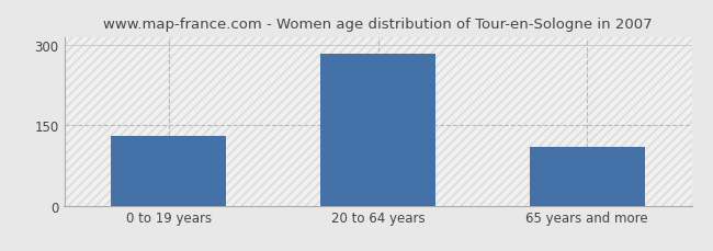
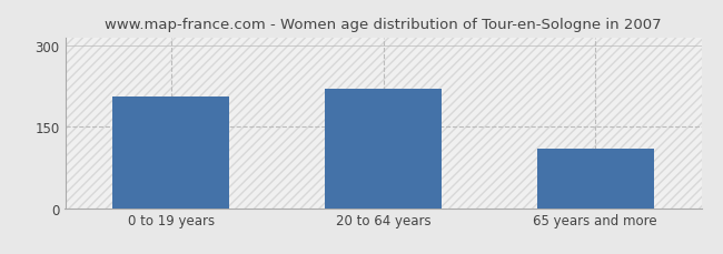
0 to 19 years: 130 -> 205
20 to 64 years: 283 -> 220
